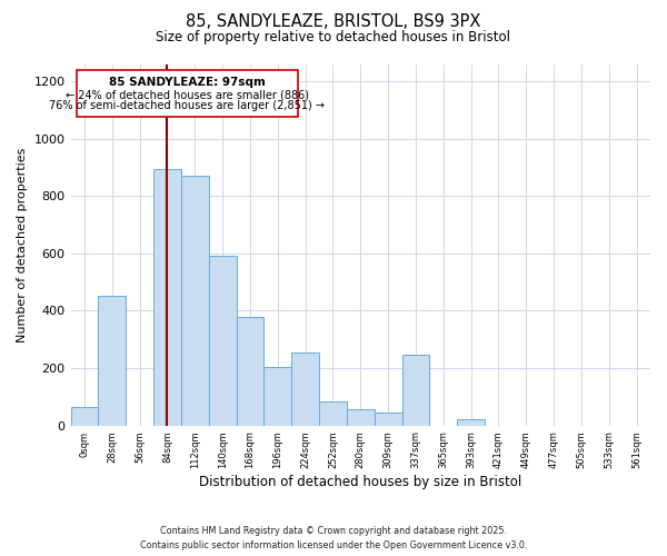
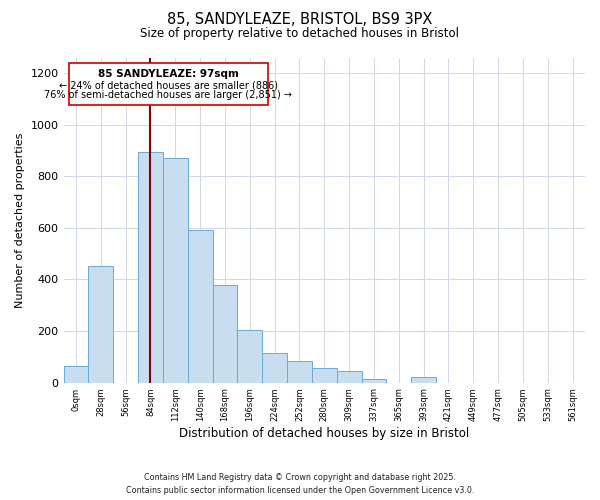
224sqm: 255 -> 115
337sqm: 245 -> 15
